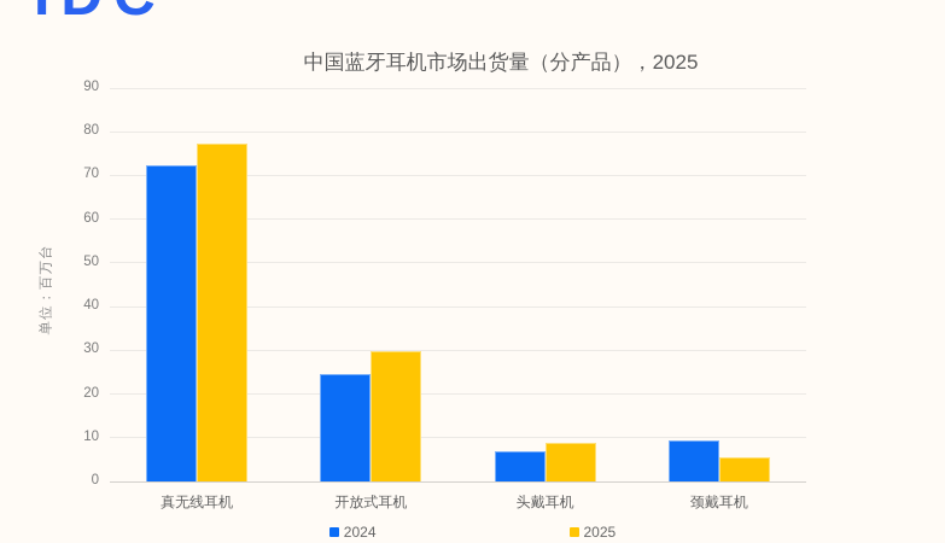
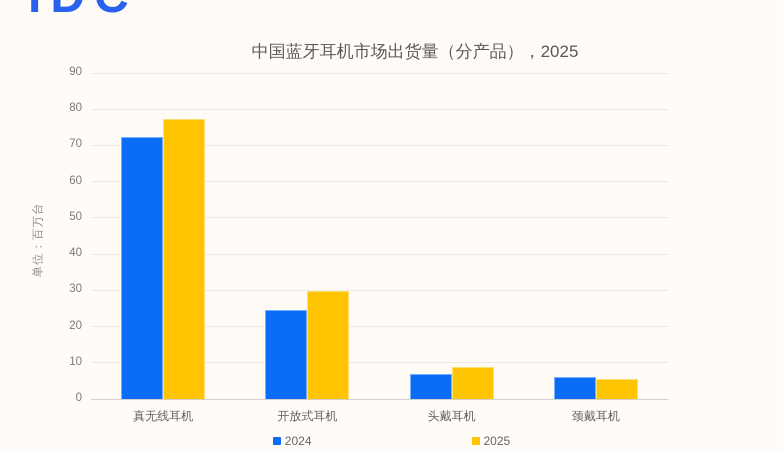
2024/颈戴耳机: 9 -> 6
